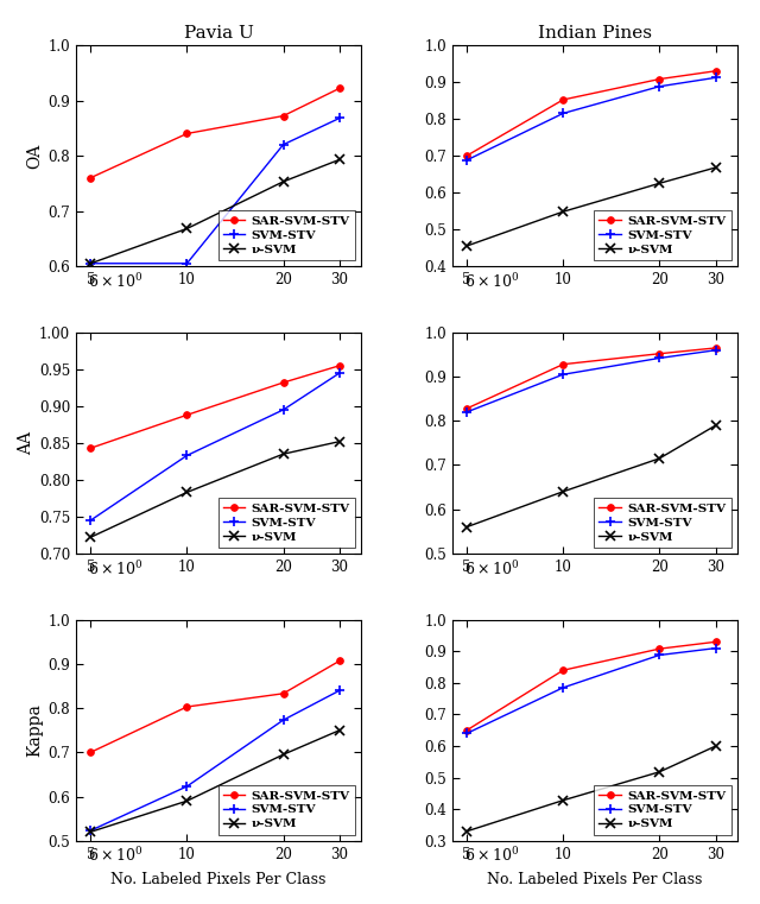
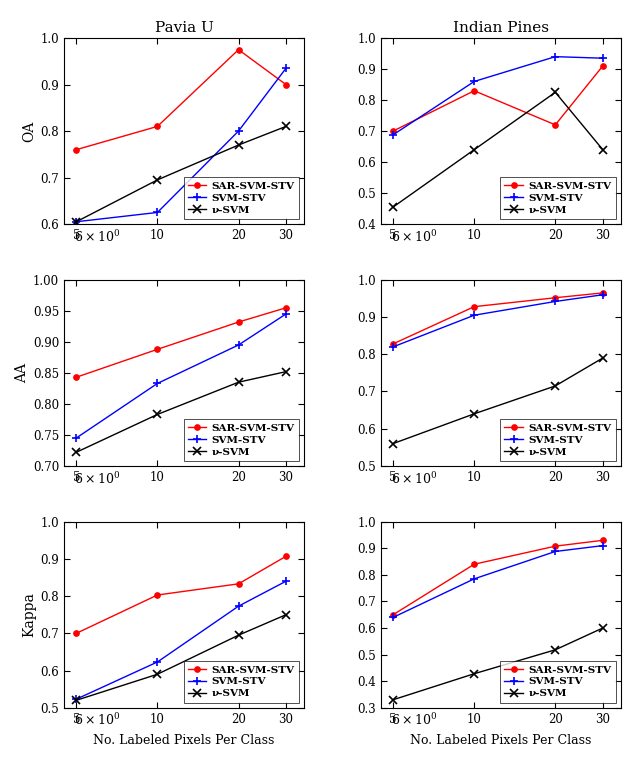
Pavia U/SAR-SVM-STV/10: 0.840 -> 0.810
Pavia U/SVM-STV/10: 0.605 -> 0.625
Pavia U/ν-SVM/10: 0.668 -> 0.695
Pavia U/SAR-SVM-STV/20: 0.872 -> 0.975
Pavia U/SVM-STV/20: 0.820 -> 0.800
Pavia U/ν-SVM/20: 0.753 -> 0.770
Pavia U/SAR-SVM-STV/30: 0.922 -> 0.900
Pavia U/SVM-STV/30: 0.868 -> 0.935
Pavia U/ν-SVM/30: 0.793 -> 0.810
Indian Pines/SAR-SVM-STV/10: 0.852 -> 0.830
Indian Pines/SVM-STV/10: 0.815 -> 0.860
Indian Pines/ν-SVM/10: 0.548 -> 0.640
Indian Pines/SAR-SVM-STV/20: 0.908 -> 0.720
Indian Pines/SVM-STV/20: 0.888 -> 0.940
Indian Pines/ν-SVM/20: 0.625 -> 0.825
Indian Pines/SAR-SVM-STV/30: 0.930 -> 0.910
Indian Pines/SVM-STV/30: 0.912 -> 0.935
Indian Pines/ν-SVM/30: 0.668 -> 0.640
